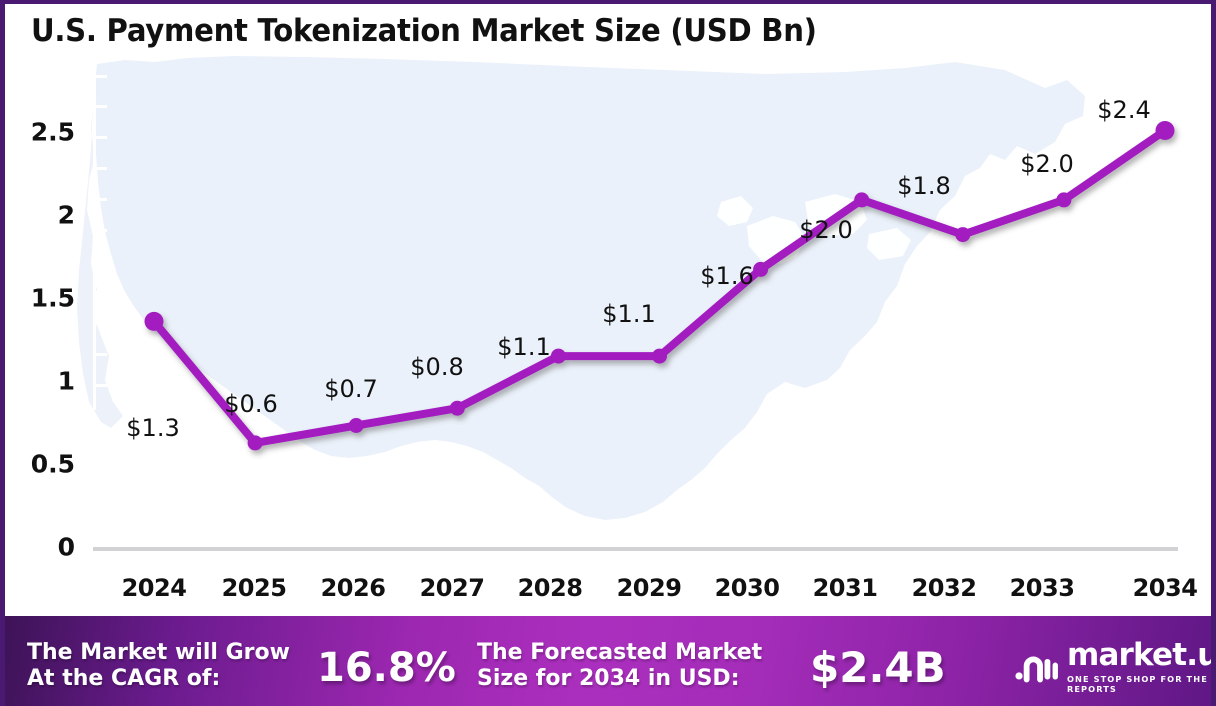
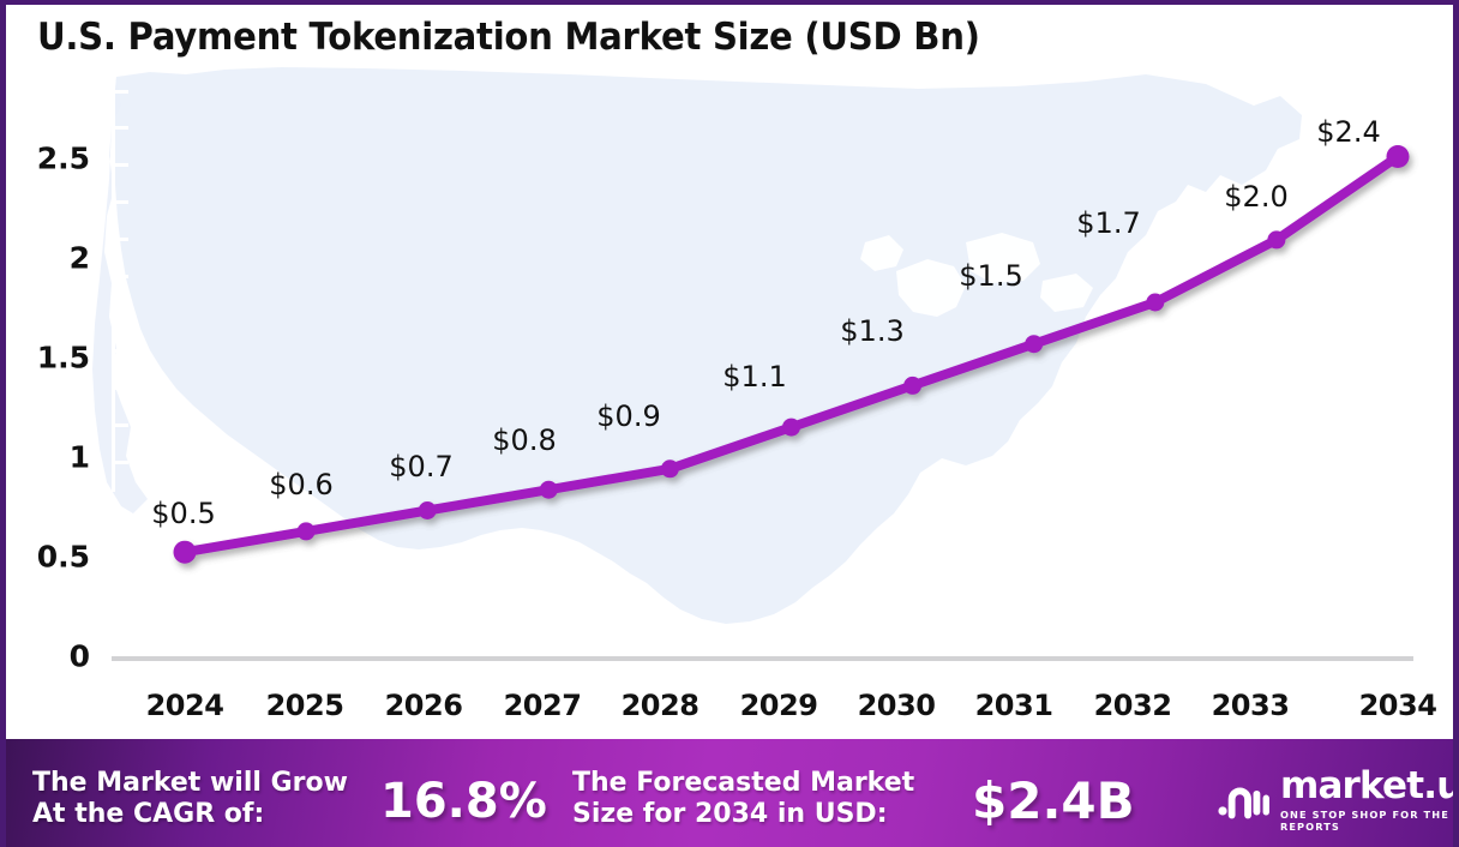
2024: $1.3 -> $0.5
2028: $1.1 -> $0.9
2030: $1.6 -> $1.3
2031: $2.0 -> $1.5
2032: $1.8 -> $1.7
